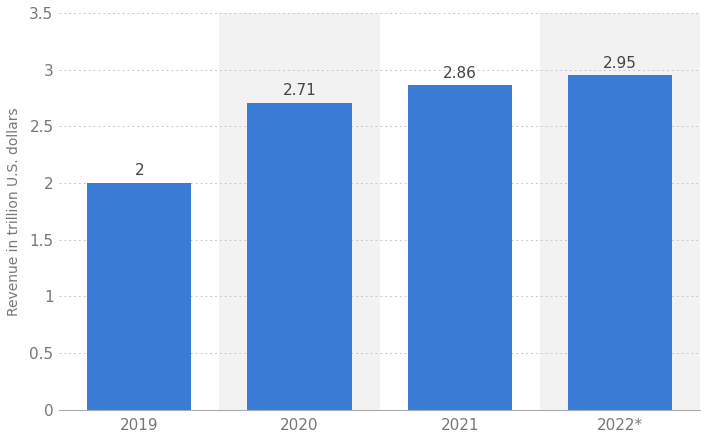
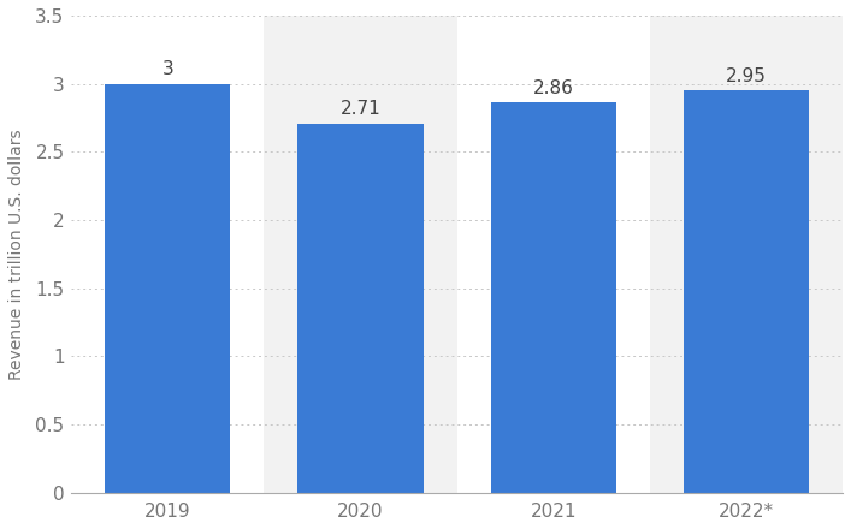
2019: 2 -> 3
